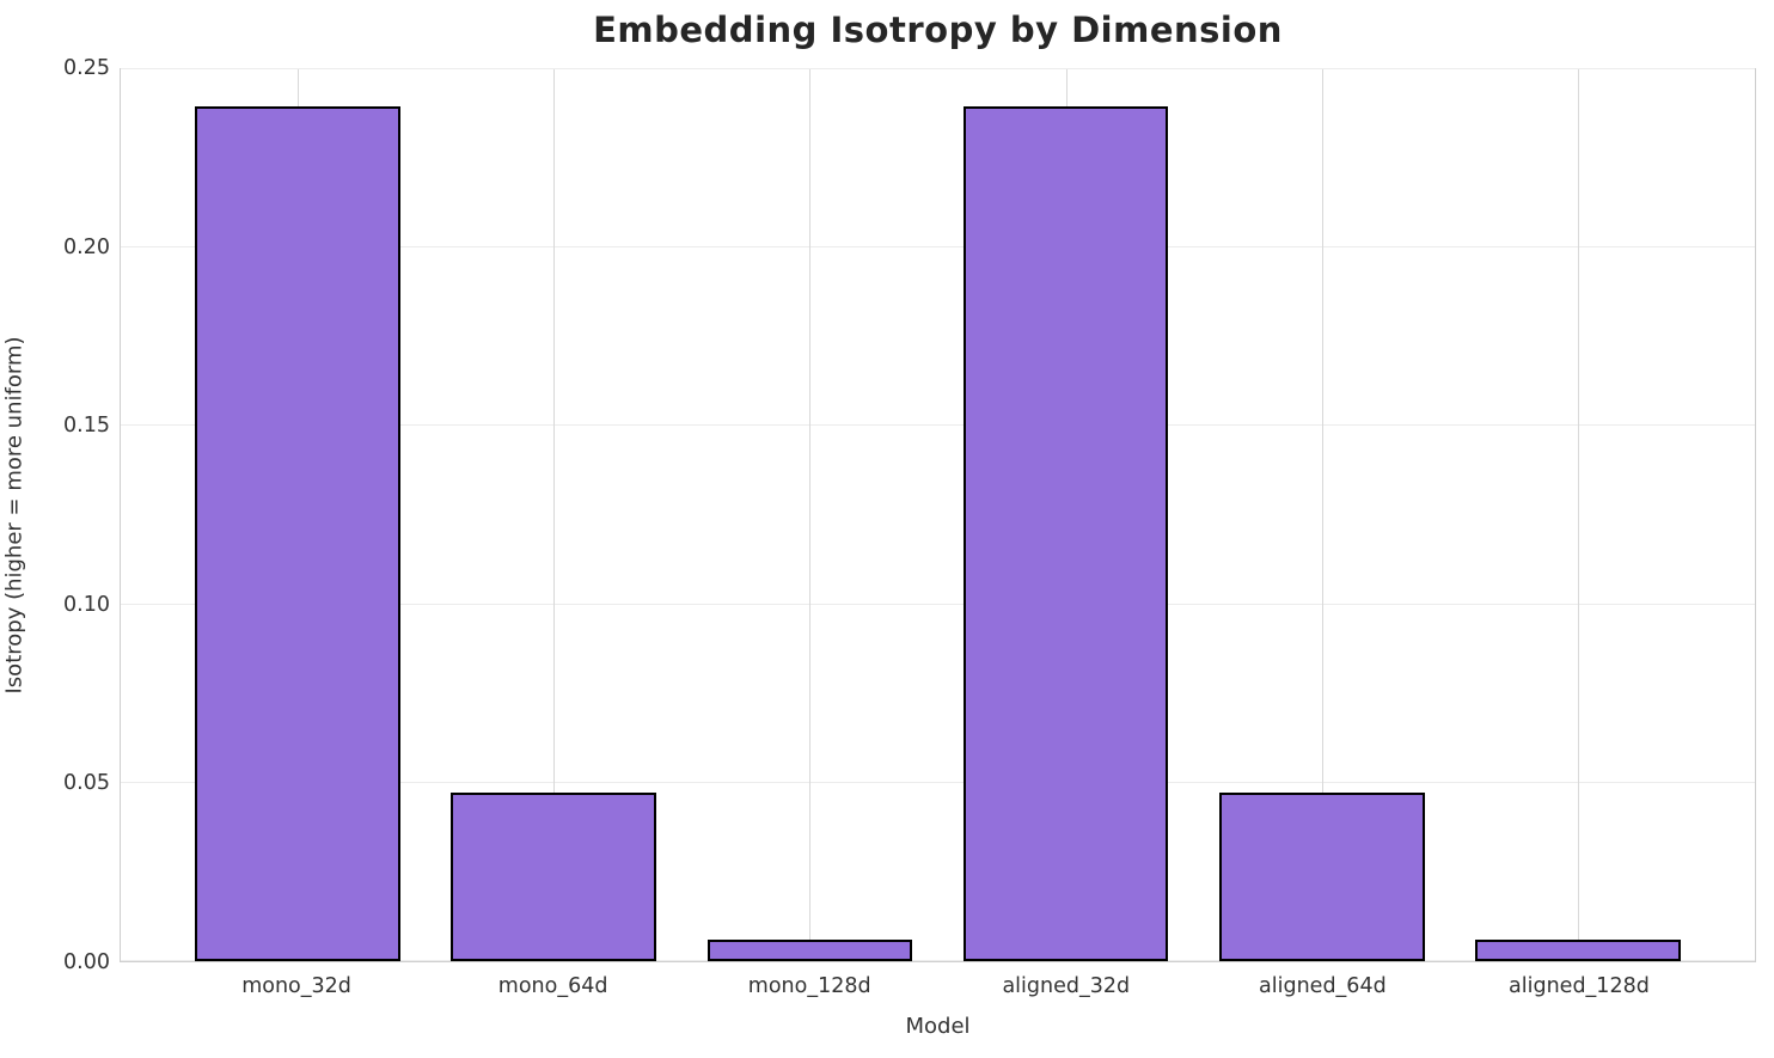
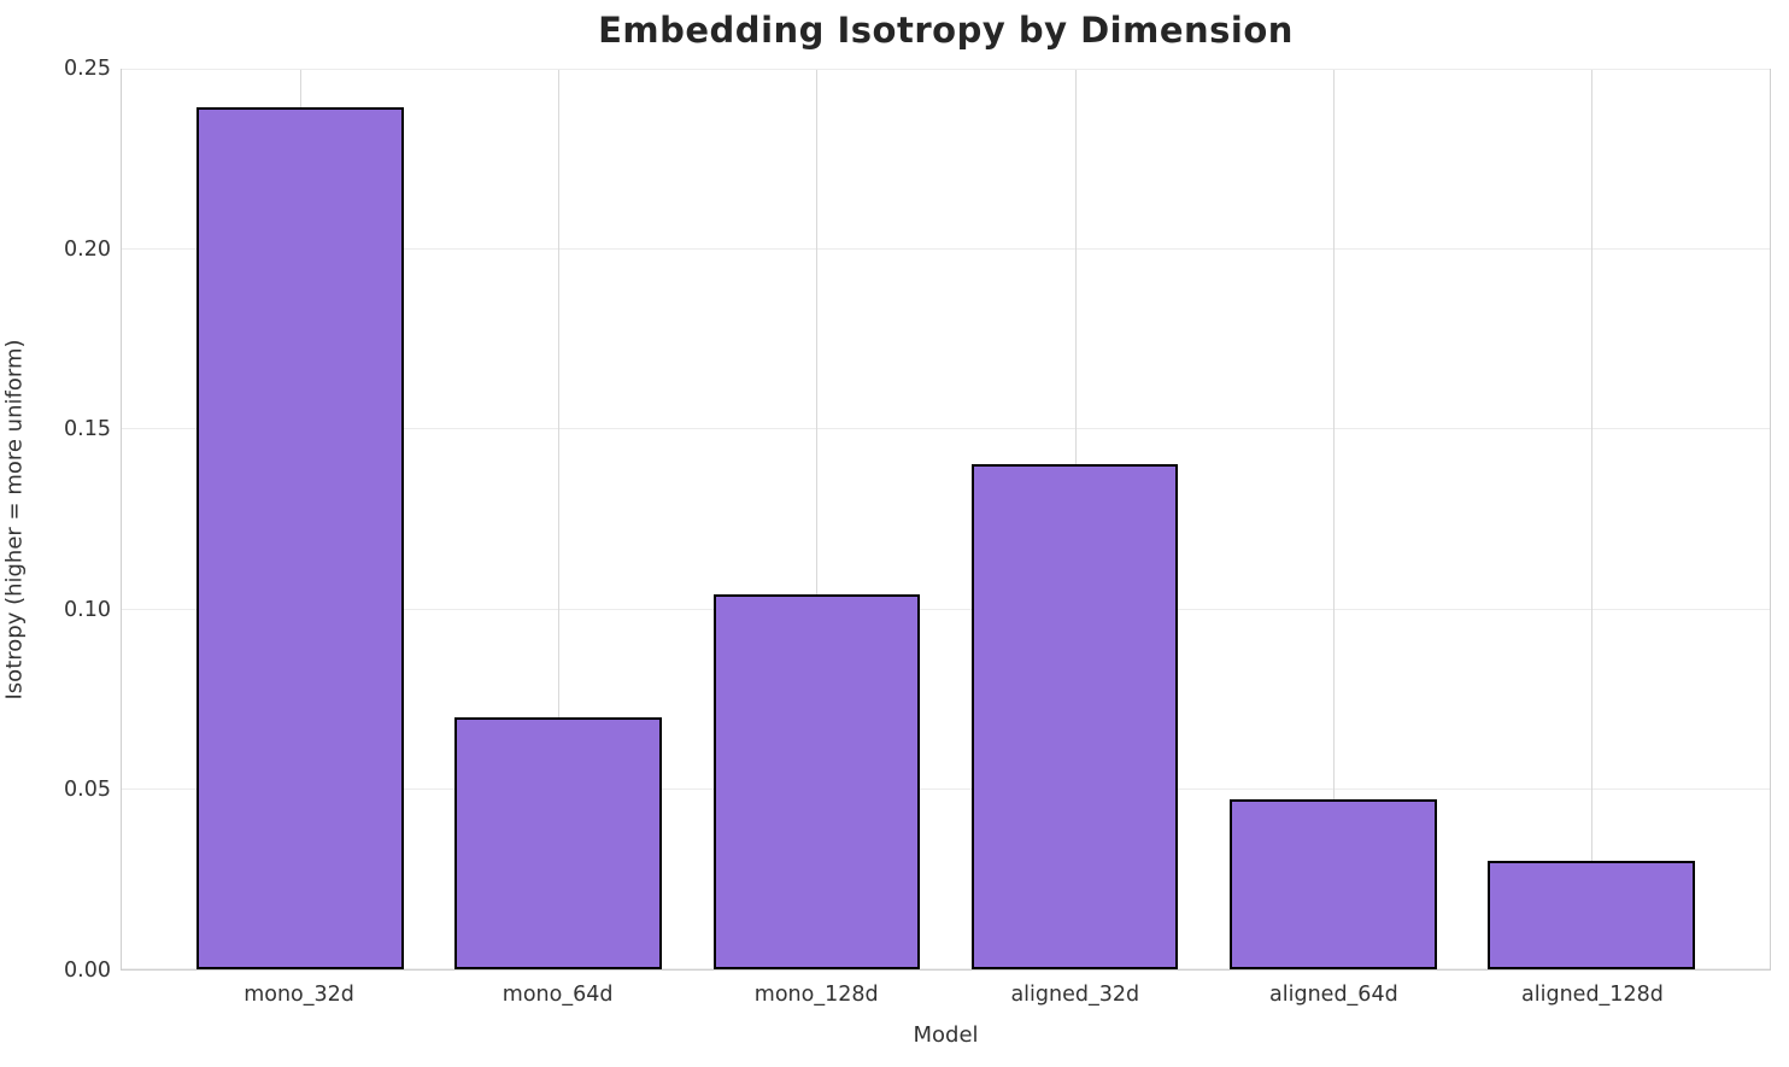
mono_64d: 0.047 -> 0.070
mono_128d: 0.006 -> 0.104
aligned_32d: 0.239 -> 0.140
aligned_128d: 0.006 -> 0.030
